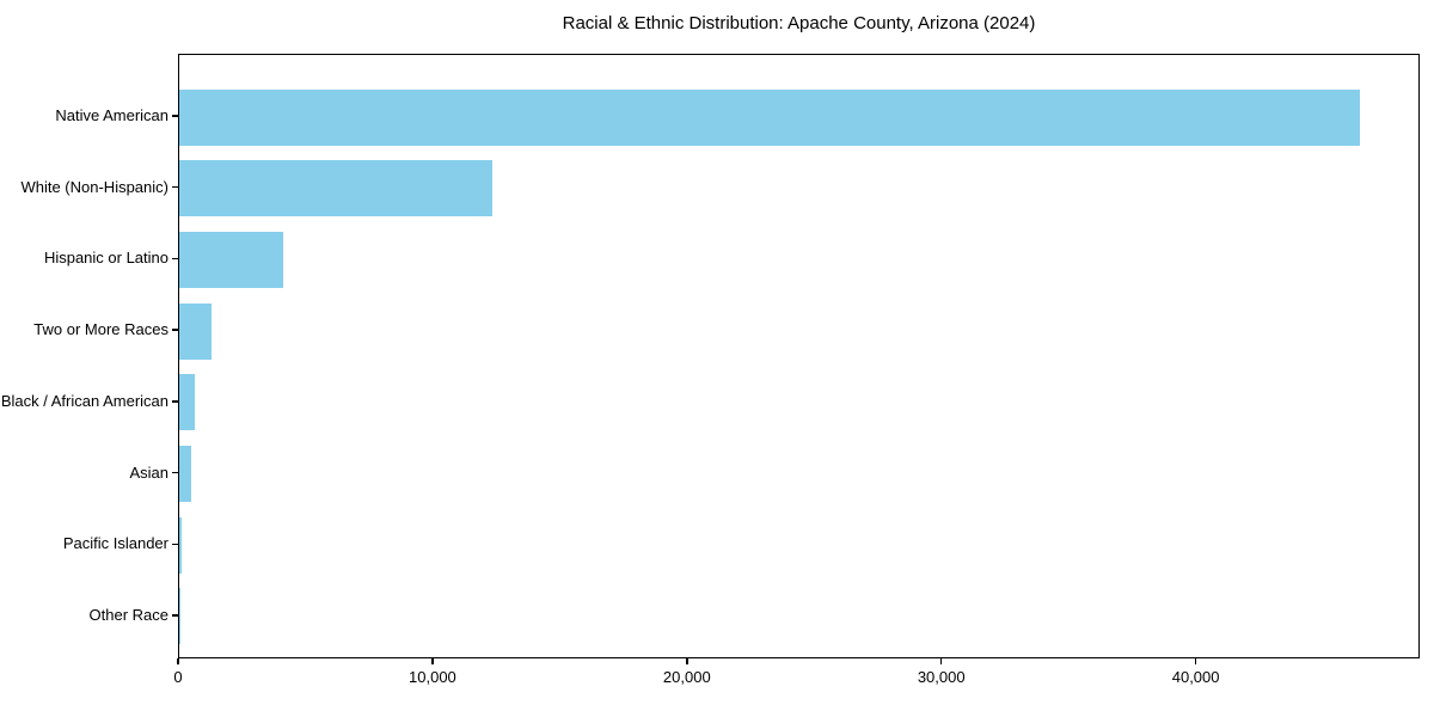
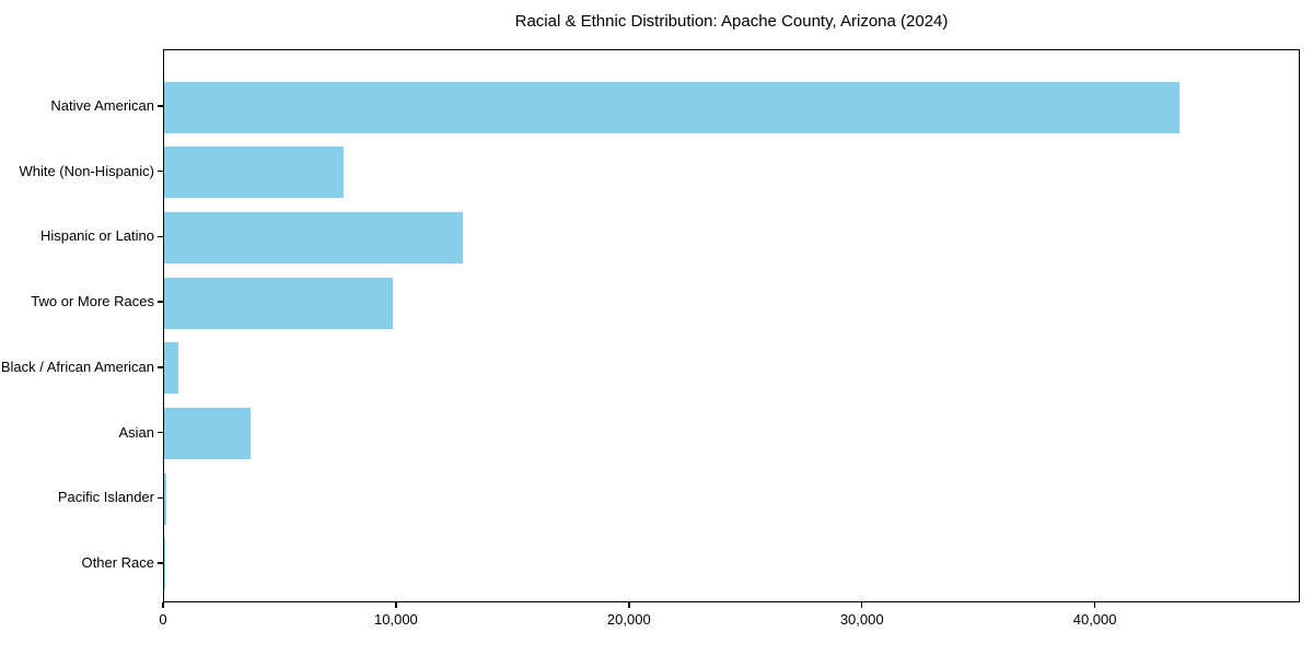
Native American: 46400 -> 43600
White (Non-Hispanic): 12300 -> 7700
Hispanic or Latino: 4100 -> 12800
Two or More Races: 1200 -> 9800
Asian: 500 -> 3700
